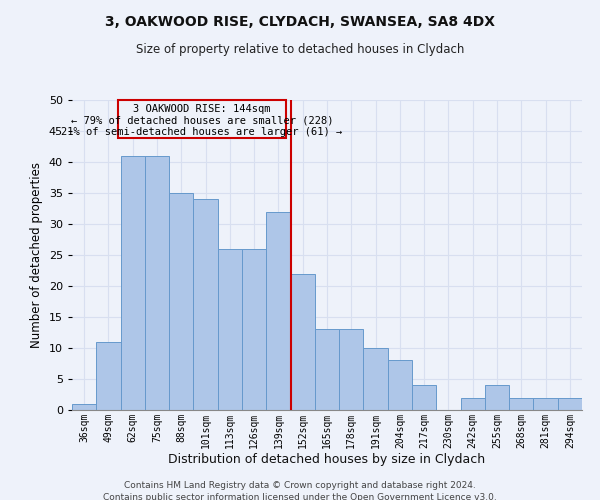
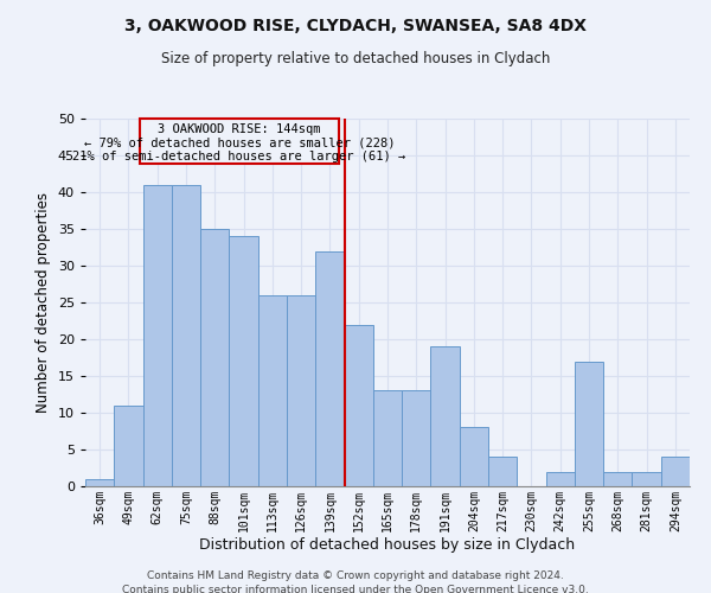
191sqm: 10 -> 19
255sqm: 4 -> 17
294sqm: 2 -> 4
